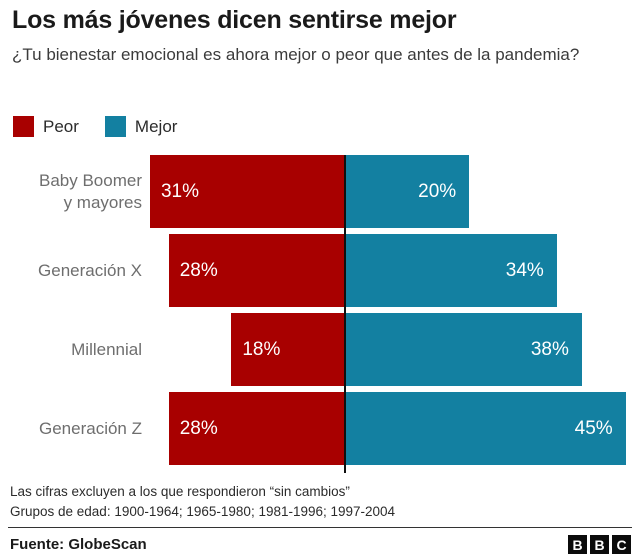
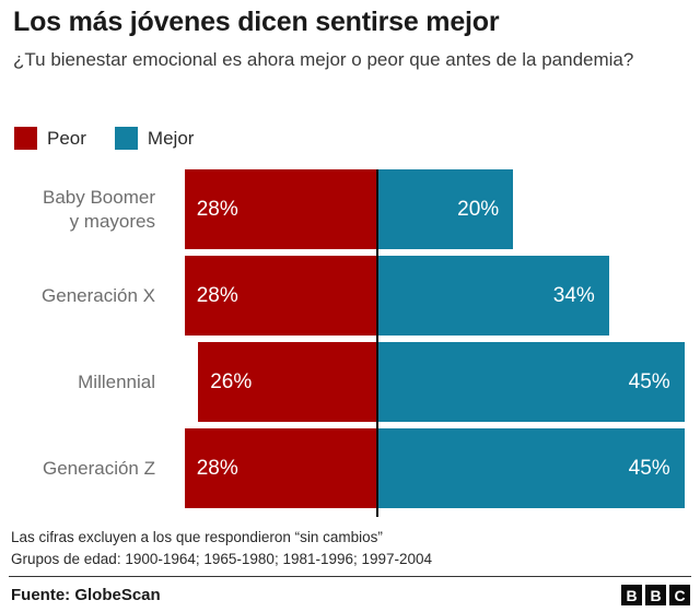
Peor/Baby Boomer y mayores: 31% -> 28%
Peor/Millennial: 18% -> 26%
Mejor/Millennial: 38% -> 45%
